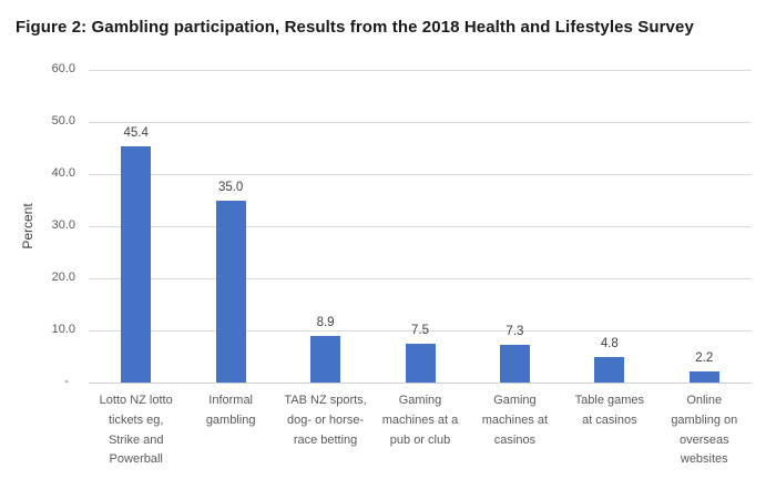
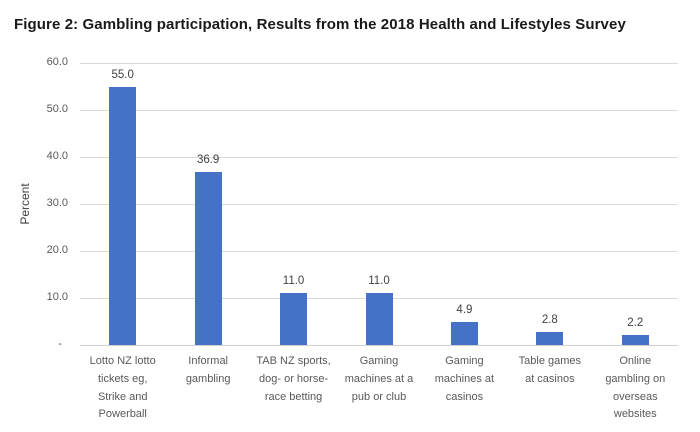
Lotto NZ lotto tickets eg, Strike and Powerball: 45.4 -> 55.0
Informal gambling: 35.0 -> 36.9
TAB NZ sports, dog- or horse- race betting: 8.9 -> 11.0
Gaming machines at a pub or club: 7.5 -> 11.0
Gaming machines at casinos: 7.3 -> 4.9
Table games at casinos: 4.8 -> 2.8
